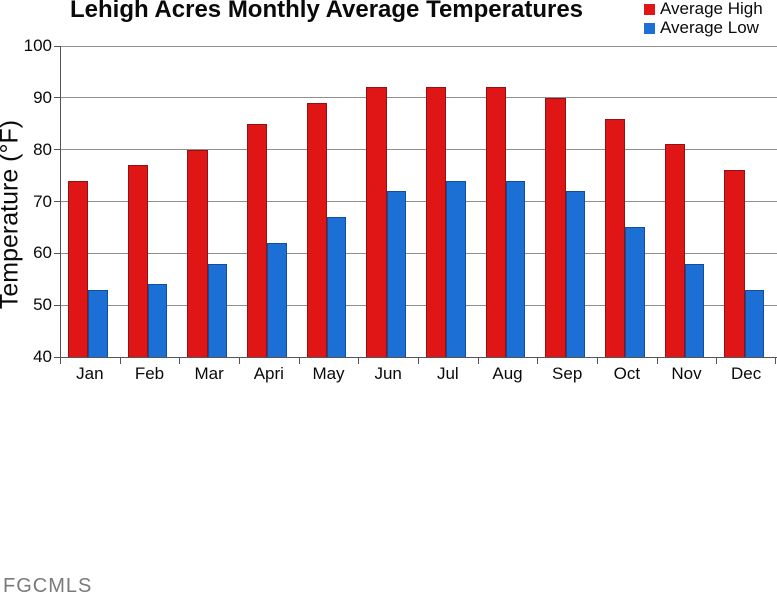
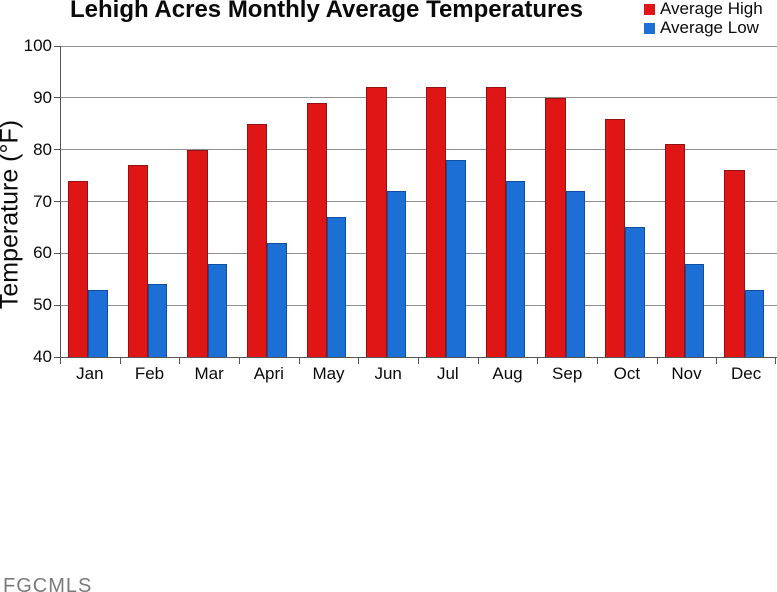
Average Low/Jul: 74 -> 78
